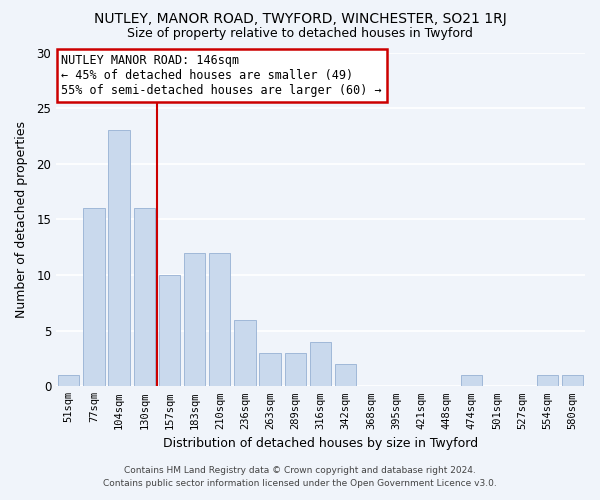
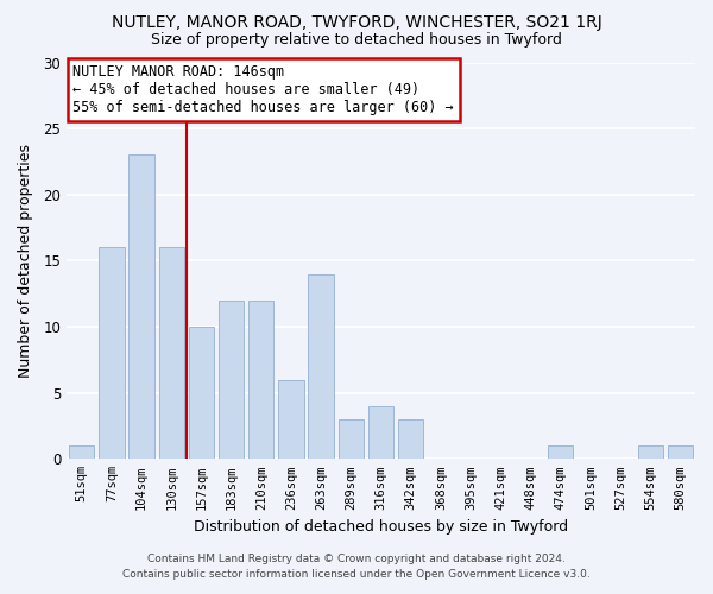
263sqm: 3 -> 14
342sqm: 2 -> 3
